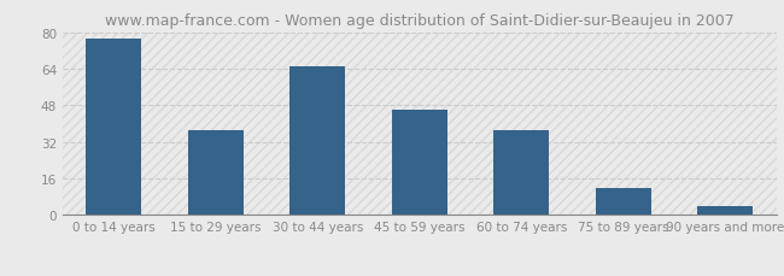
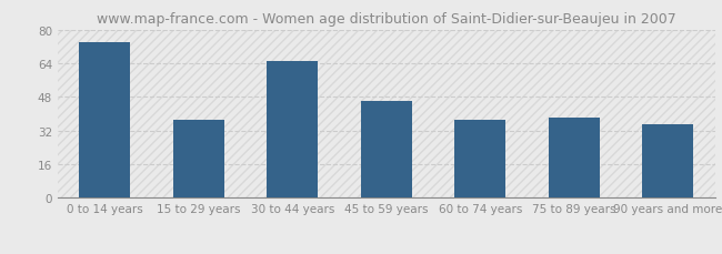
0 to 14 years: 77 -> 74
75 to 89 years: 12 -> 38
90 years and more: 4 -> 35
